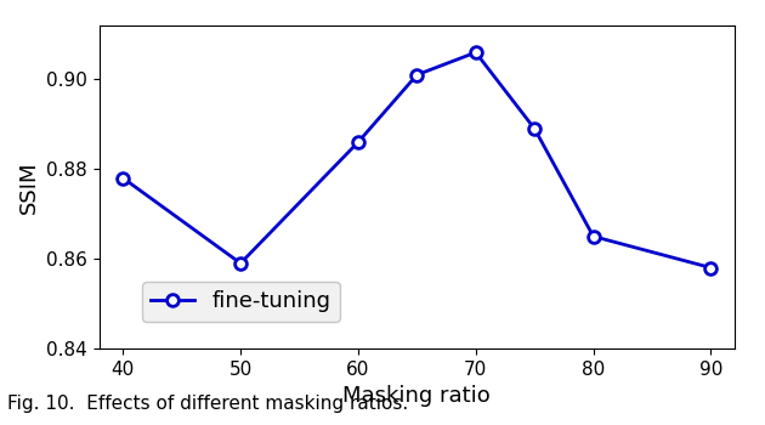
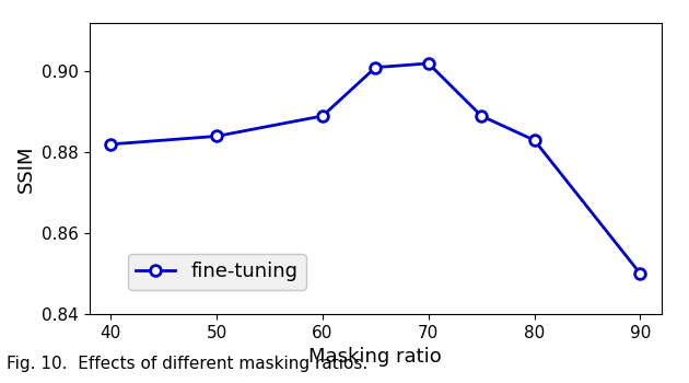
40: 0.878 -> 0.882
50: 0.859 -> 0.884
60: 0.886 -> 0.889
70: 0.906 -> 0.902
80: 0.865 -> 0.883
90: 0.858 -> 0.850
